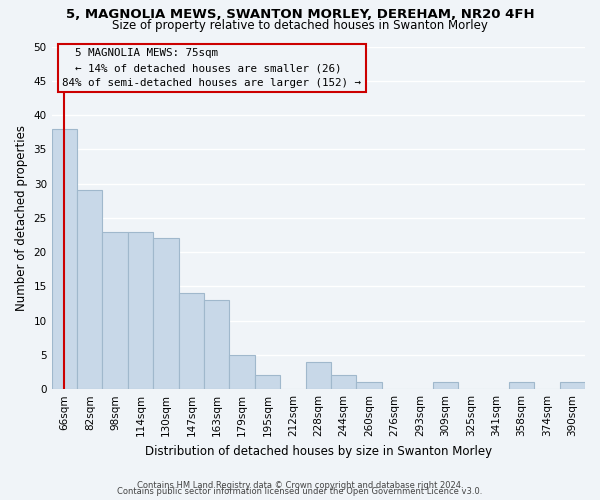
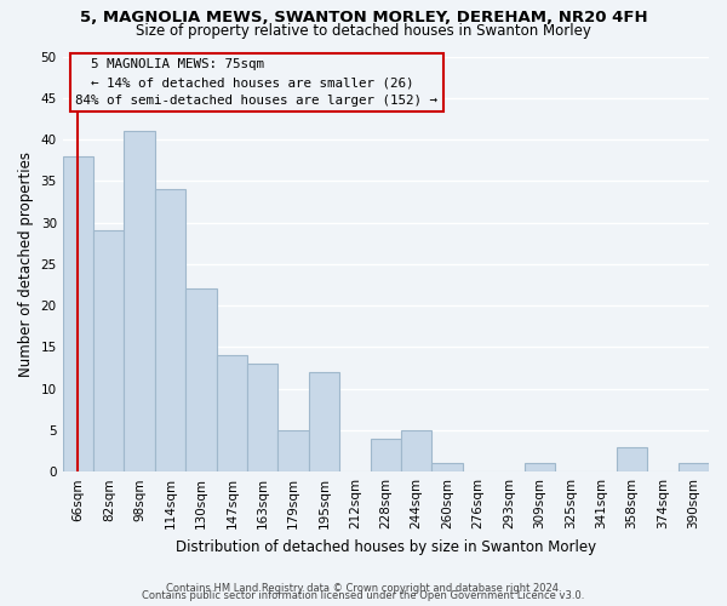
98sqm: 23 -> 41
114sqm: 23 -> 34
195sqm: 2 -> 12
244sqm: 2 -> 5
358sqm: 1 -> 3
